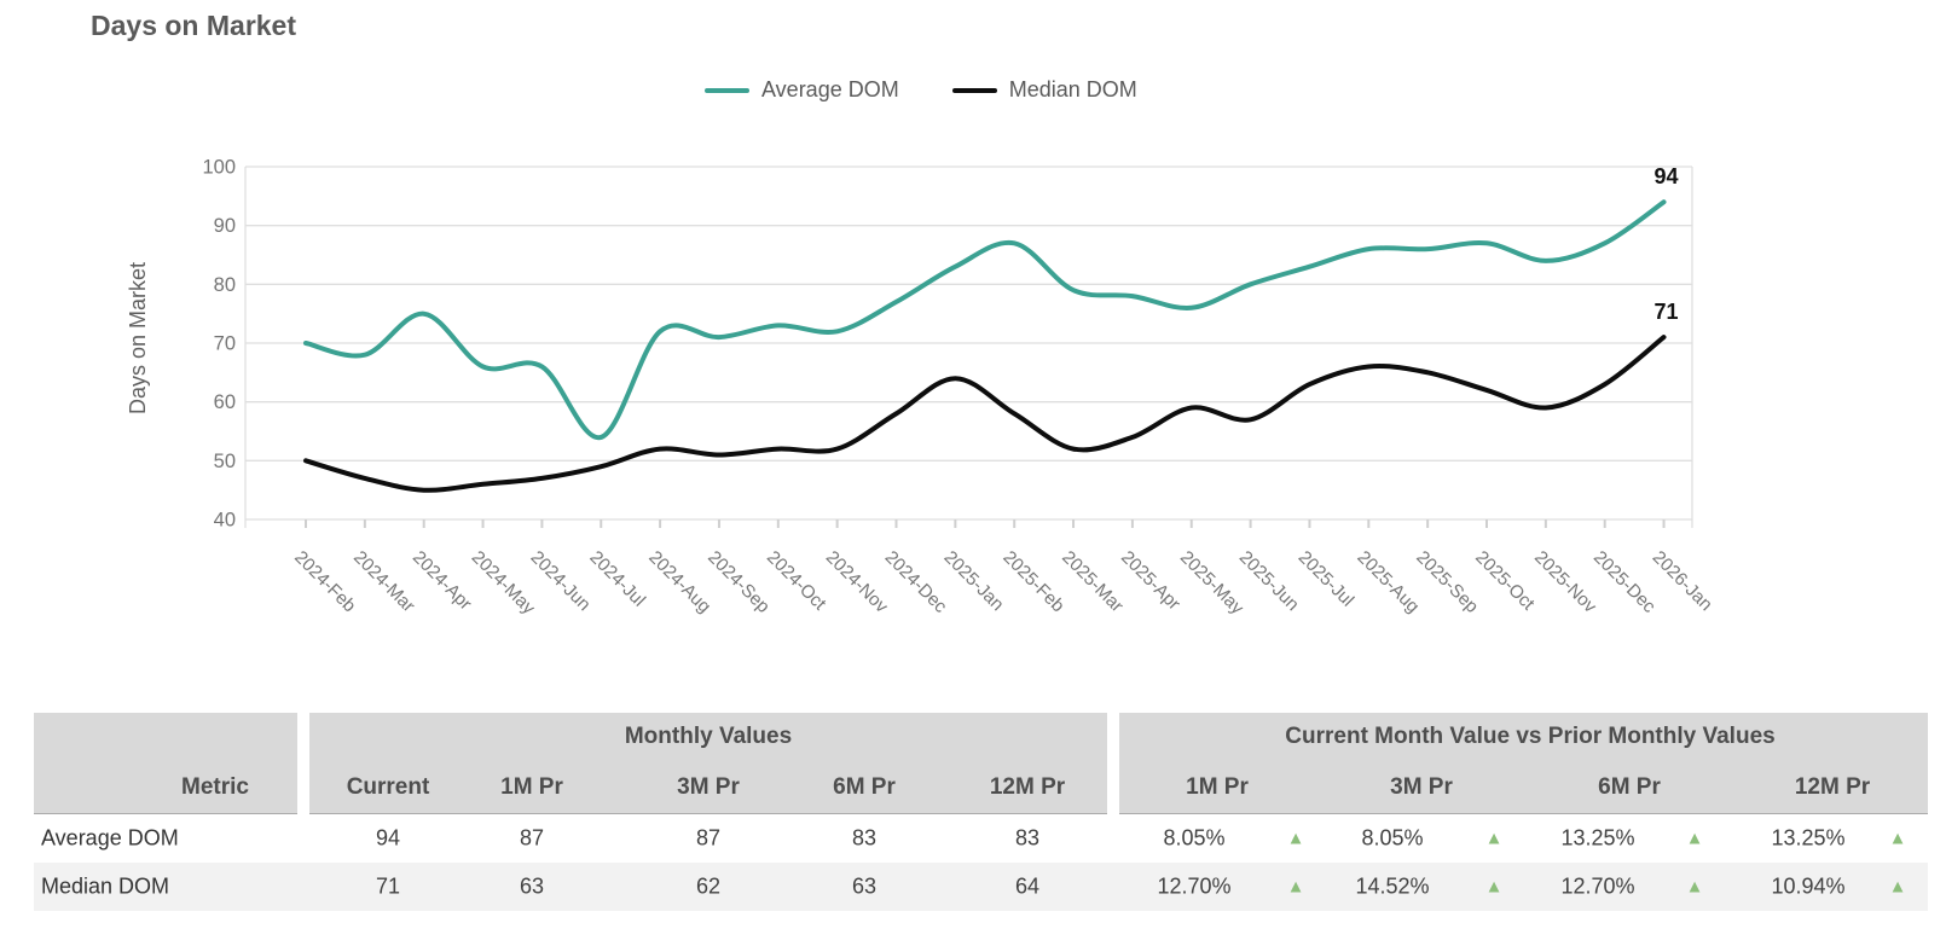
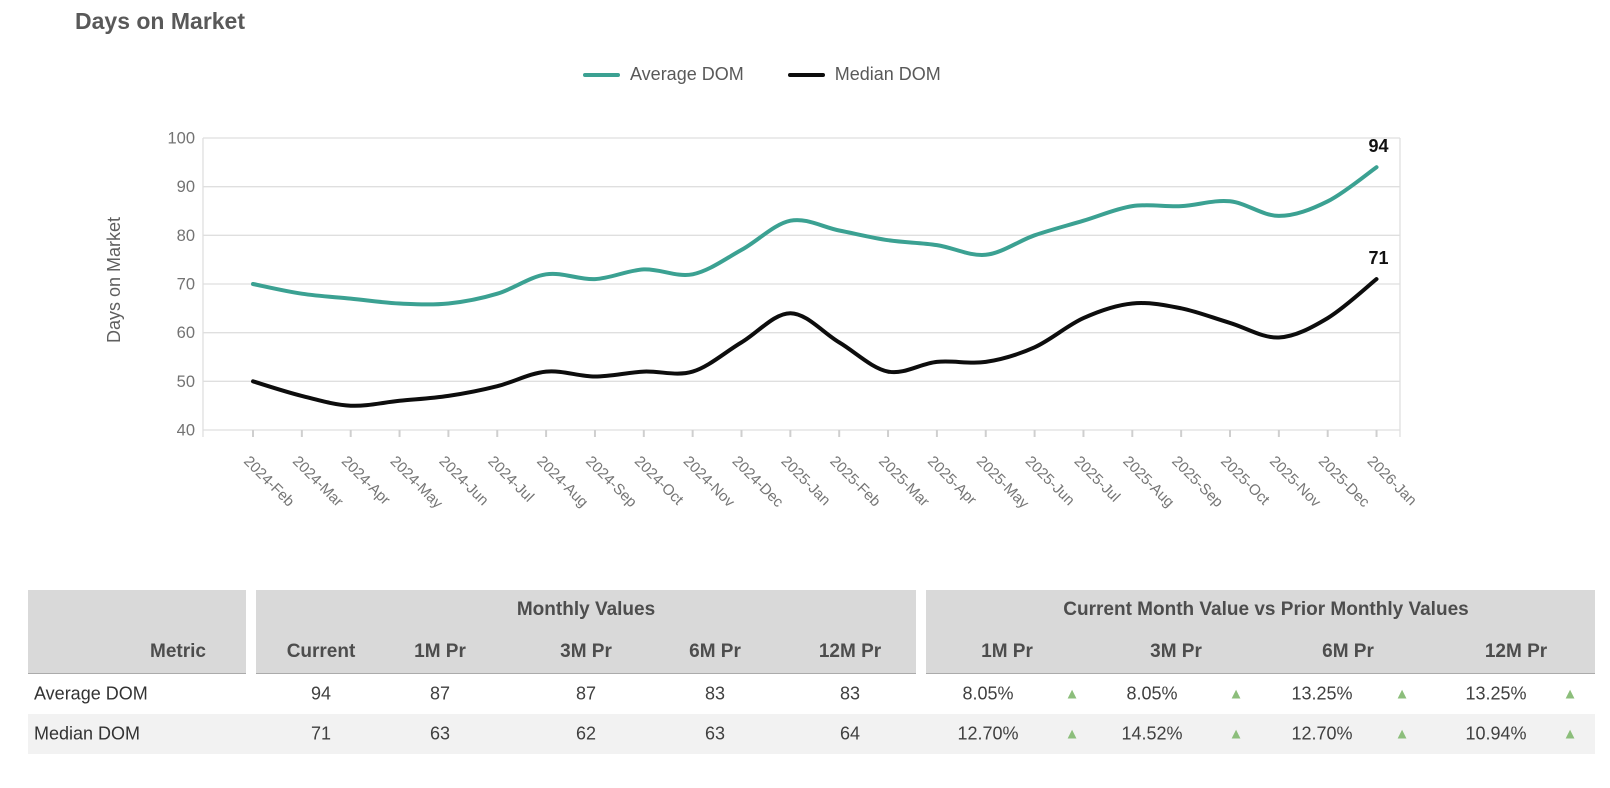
Average DOM/2024-Apr: 75 -> 67
Average DOM/2024-Jul: 54 -> 68
Average DOM/2025-Feb: 87 -> 81
Median DOM/2025-May: 59 -> 54
